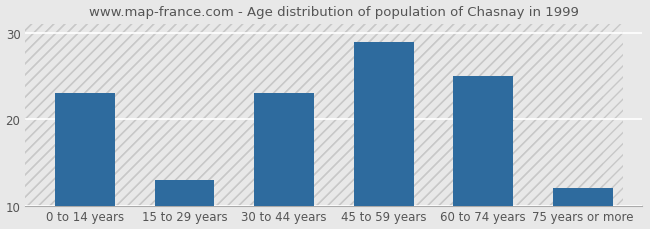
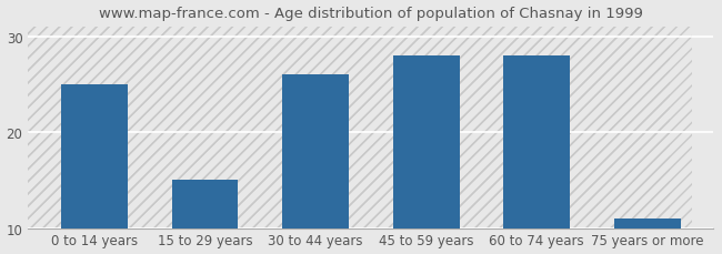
0 to 14 years: 23 -> 25
15 to 29 years: 13 -> 15
30 to 44 years: 23 -> 26
45 to 59 years: 29 -> 28
60 to 74 years: 25 -> 28
75 years or more: 12 -> 11
